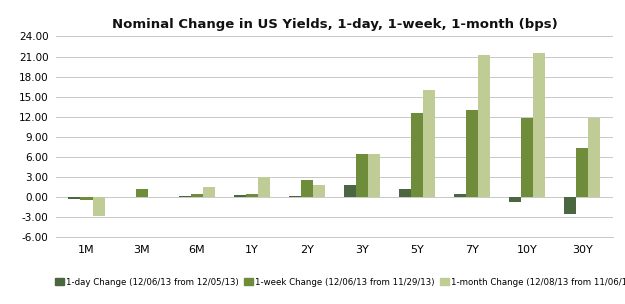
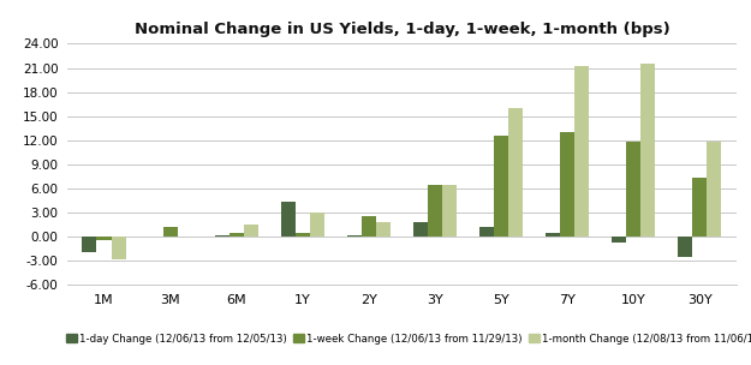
1-day Change (12/06/13 from 12/05/13)/1M: -0.3 -> -2.0
1-day Change (12/06/13 from 12/05/13)/1Y: 0.3 -> 4.4
